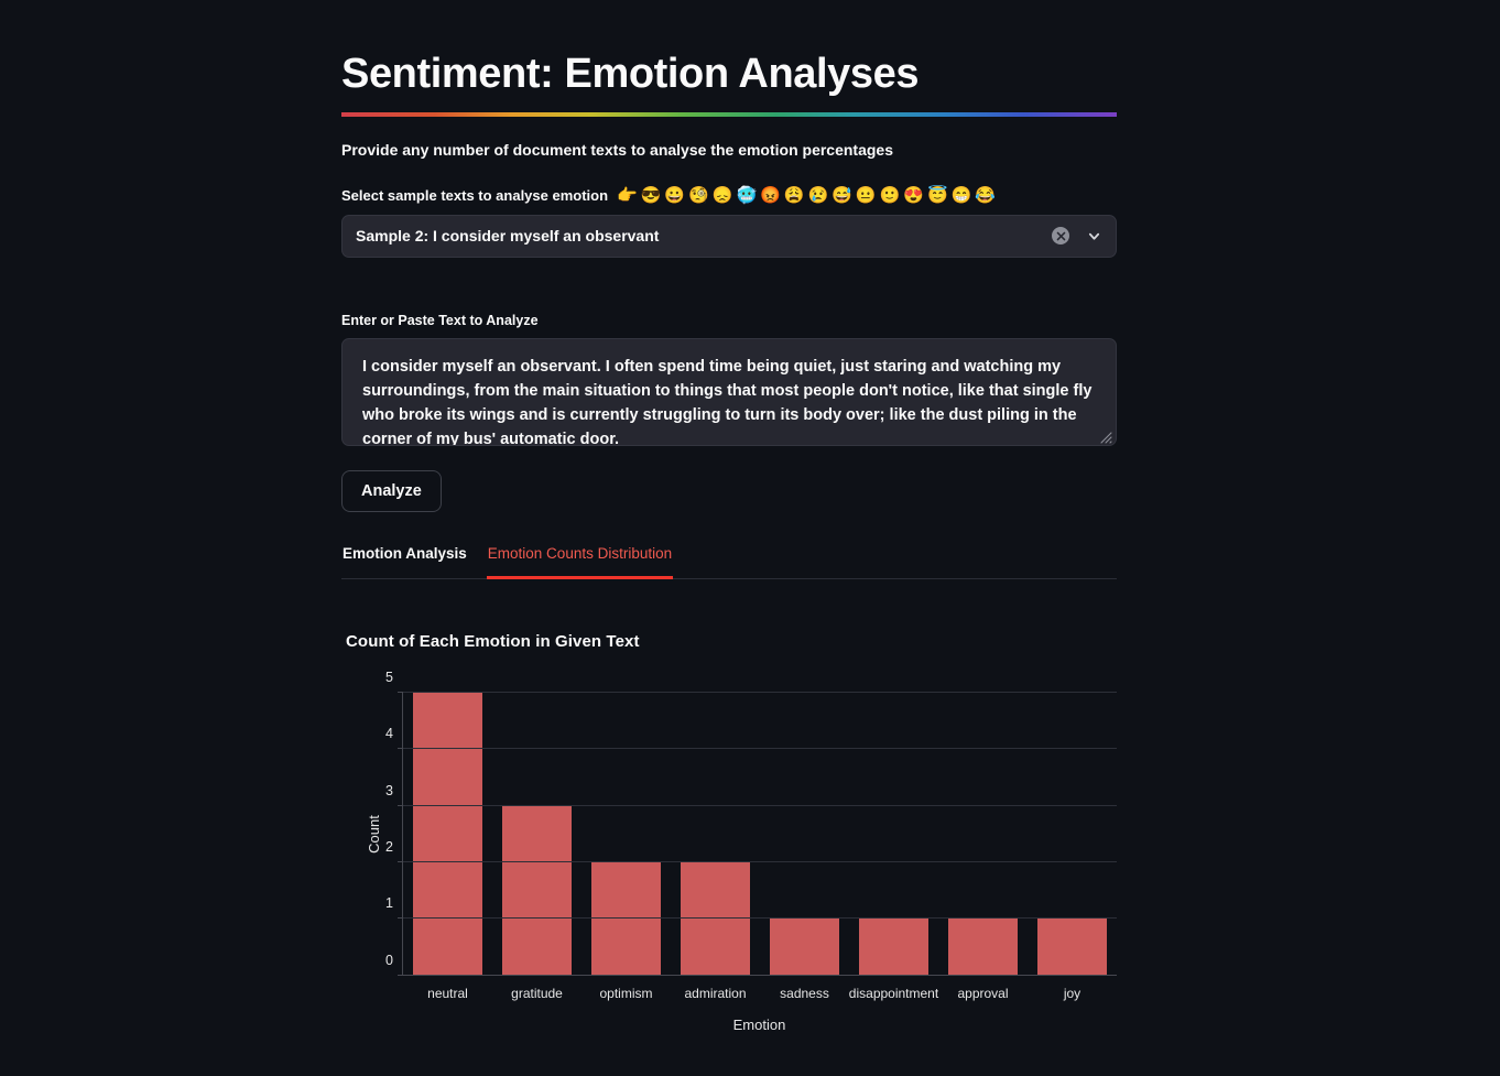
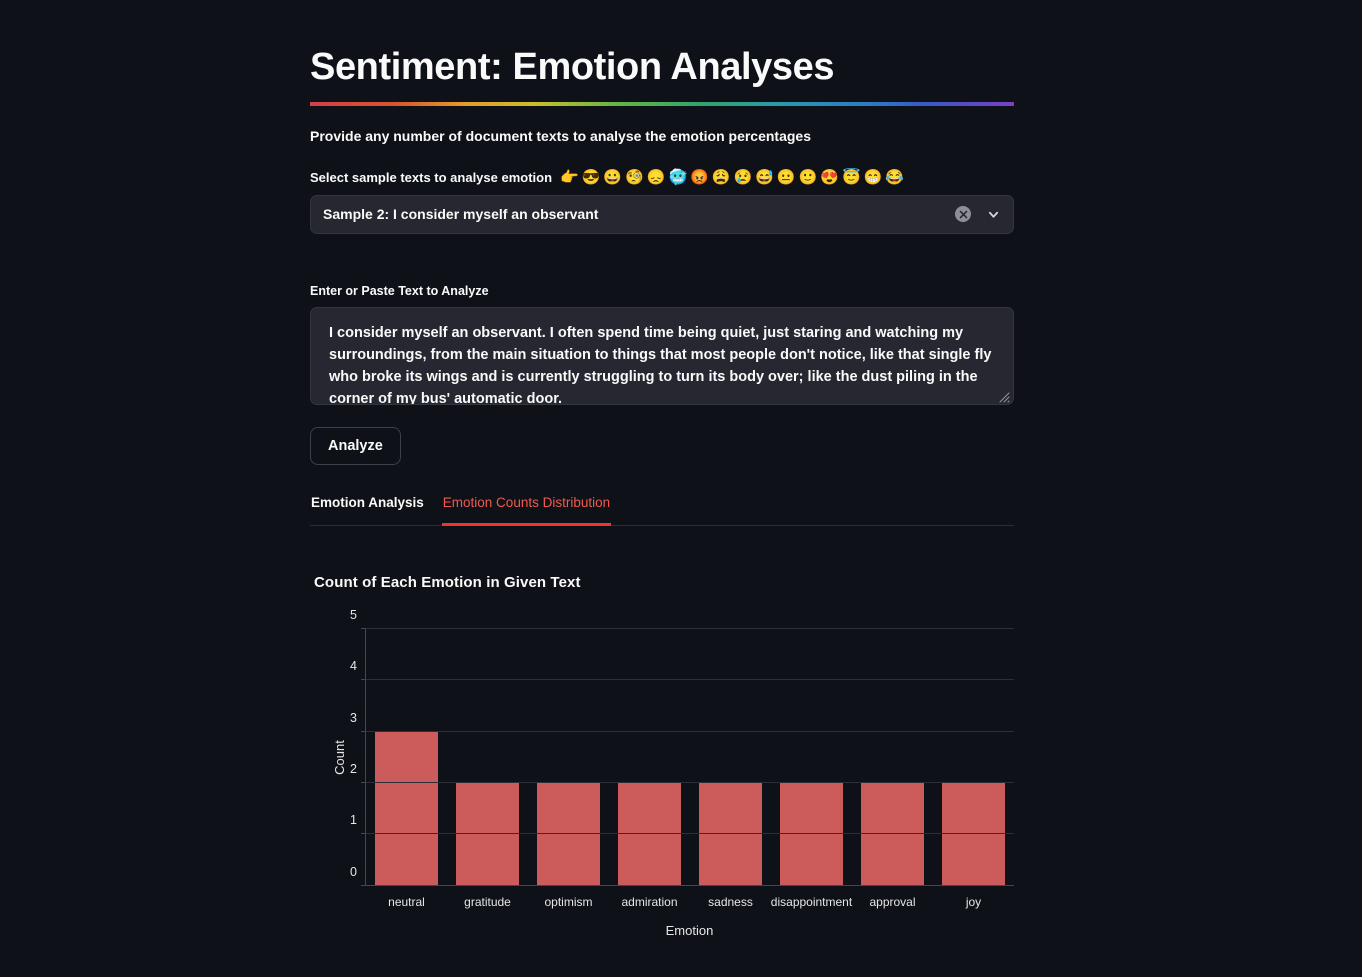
neutral: 5 -> 3
gratitude: 3 -> 2
sadness: 1 -> 2
disappointment: 1 -> 2
approval: 1 -> 2
joy: 1 -> 2
